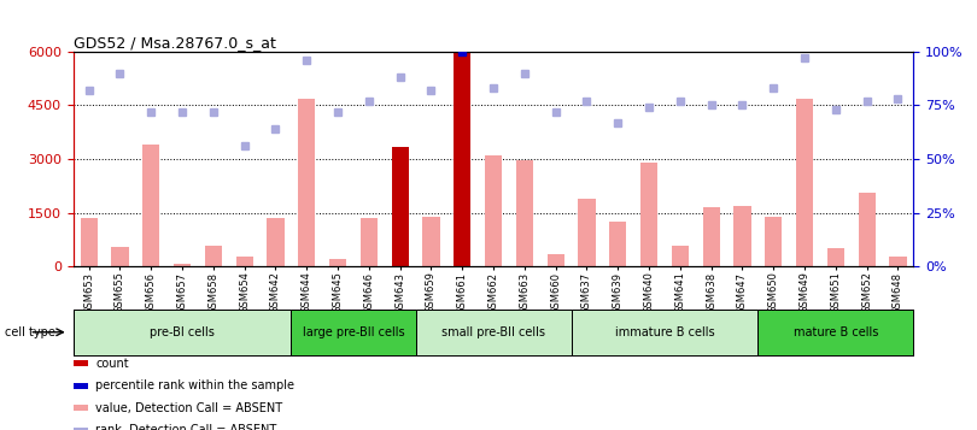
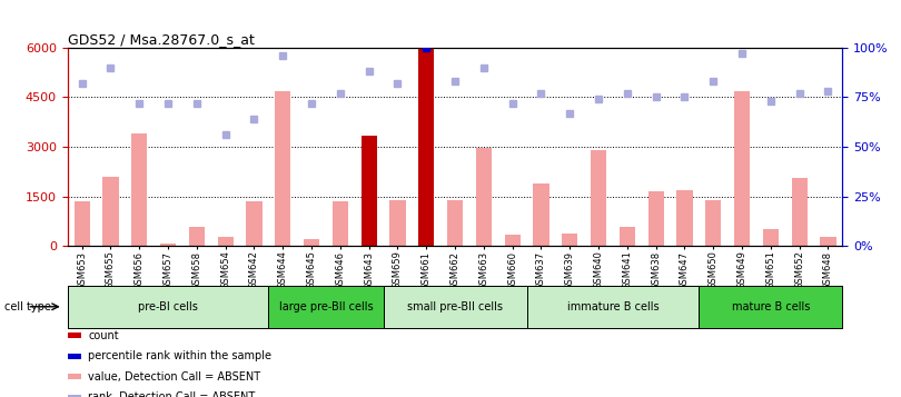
GSM655: 550 -> 2100
GSM662: 3100 -> 1380
GSM639: 1250 -> 380
